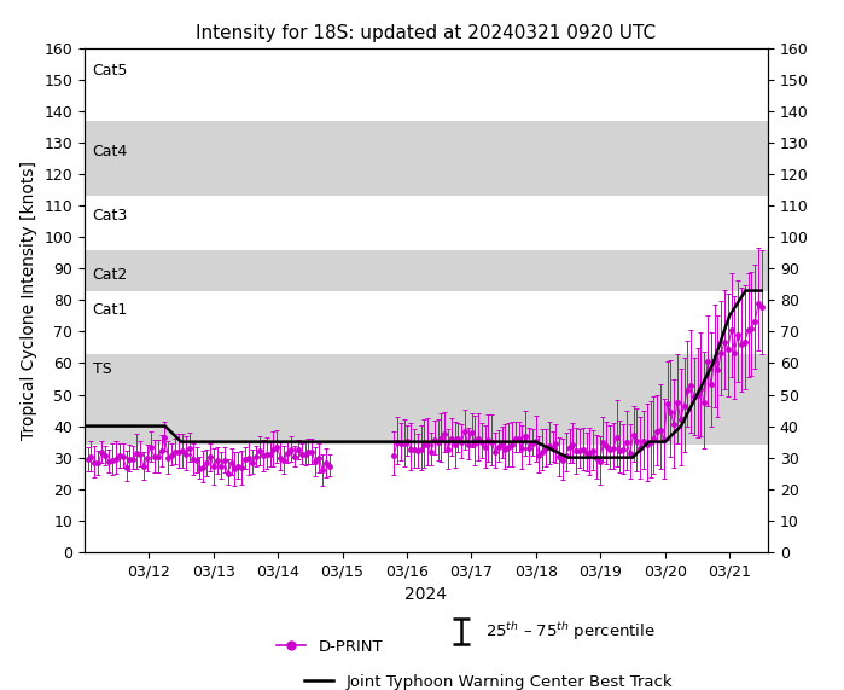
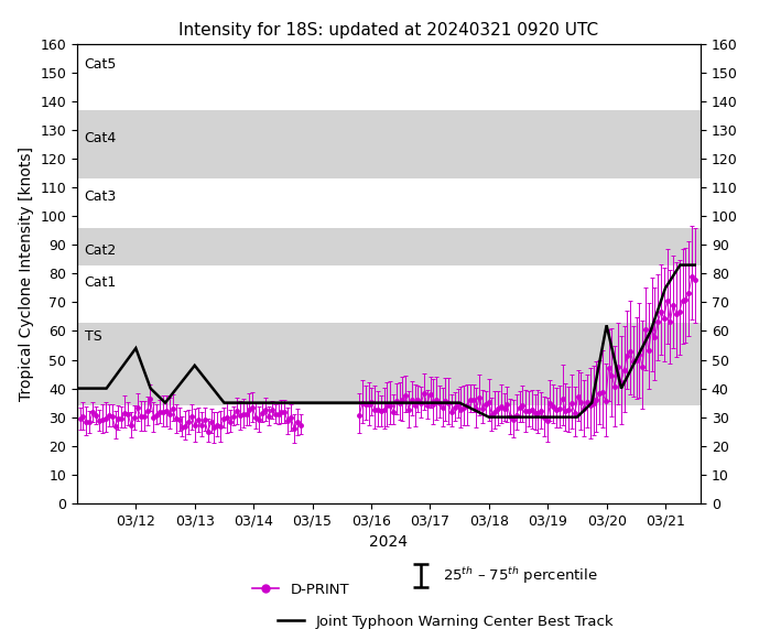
Joint Typhoon Warning Center Best Track/03/12: 40 -> 54
Joint Typhoon Warning Center Best Track/03/13: 35 -> 48
Joint Typhoon Warning Center Best Track/03/18: 35 -> 30
Joint Typhoon Warning Center Best Track/03/20: 35 -> 62
